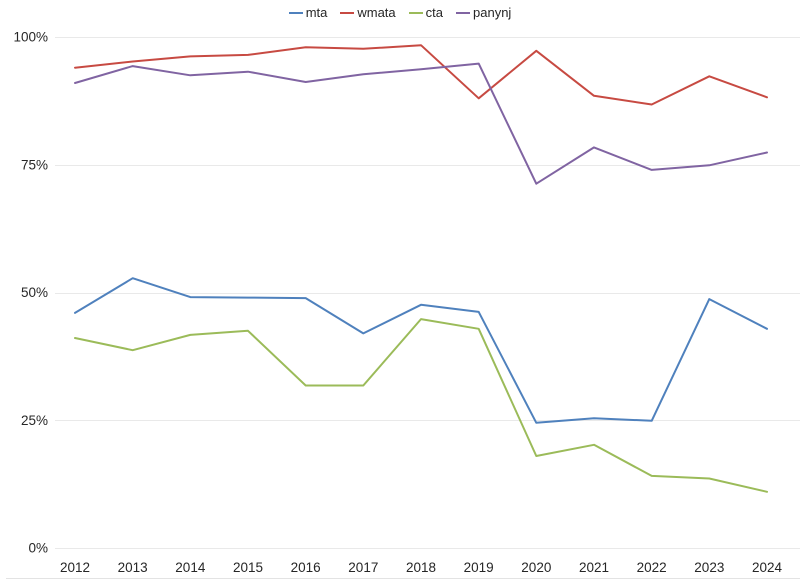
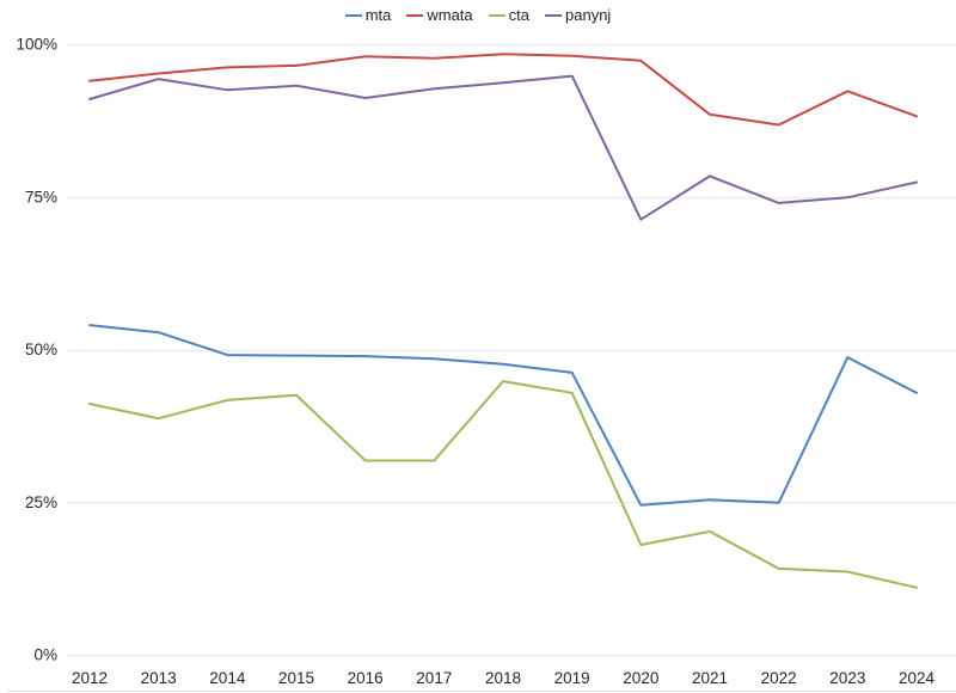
mta/2012: 46% -> 54%
mta/2017: 42% -> 48%
wmata/2019: 88% -> 98%
